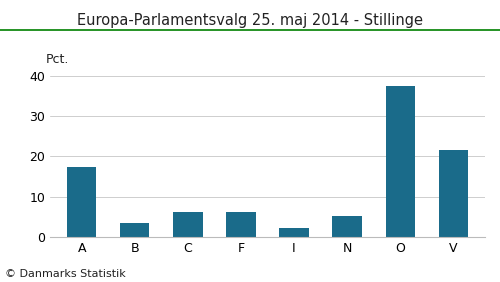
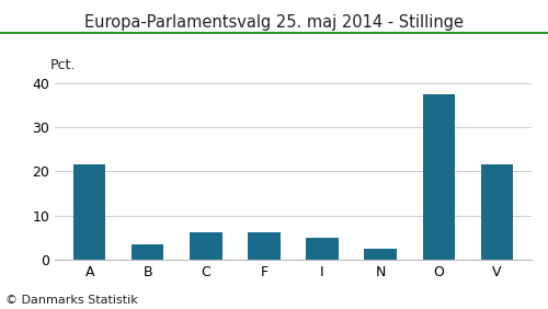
A: 17.4 -> 21.5
I: 2.1 -> 5.0
N: 5.3 -> 2.5
